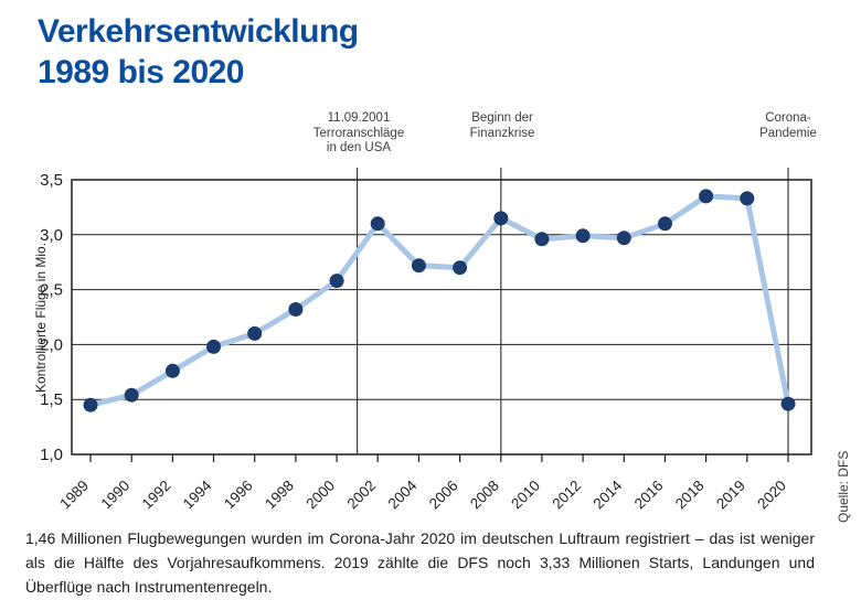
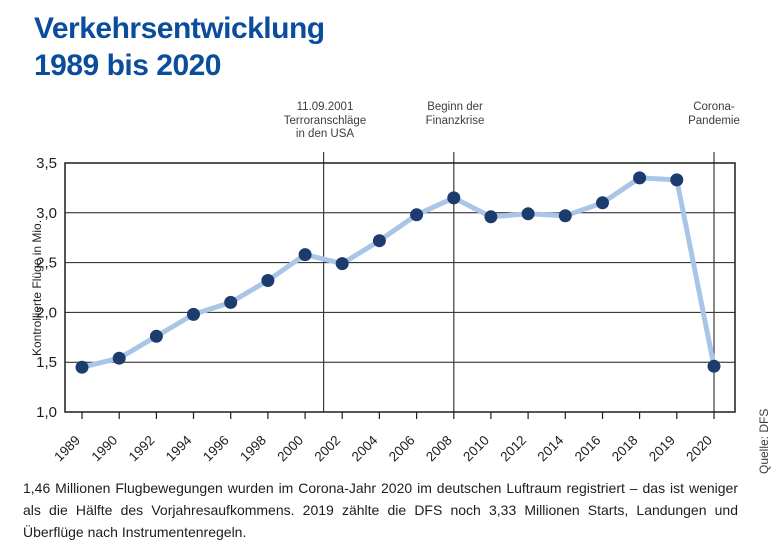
2002: 3,1 -> 2,5
2006: 2,7 -> 3,0
